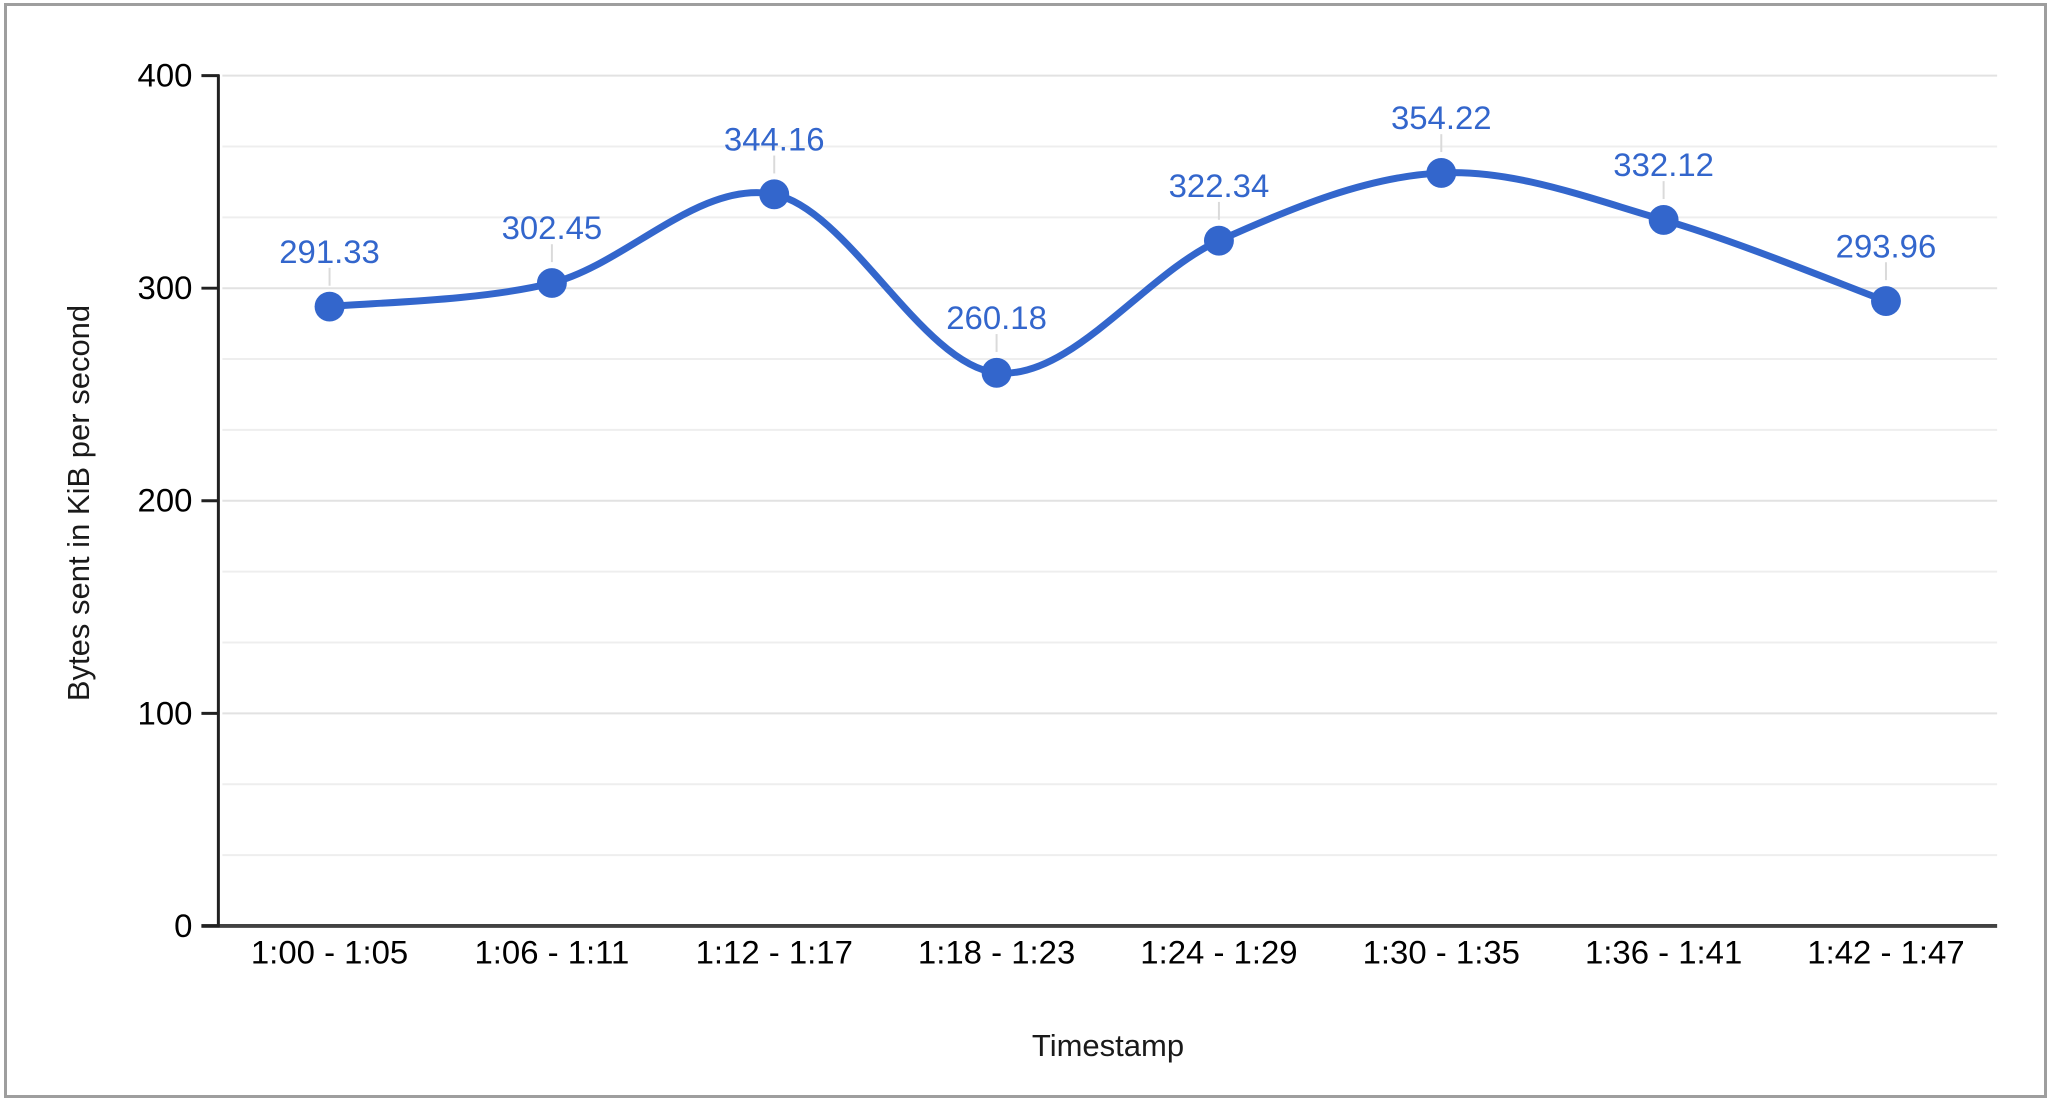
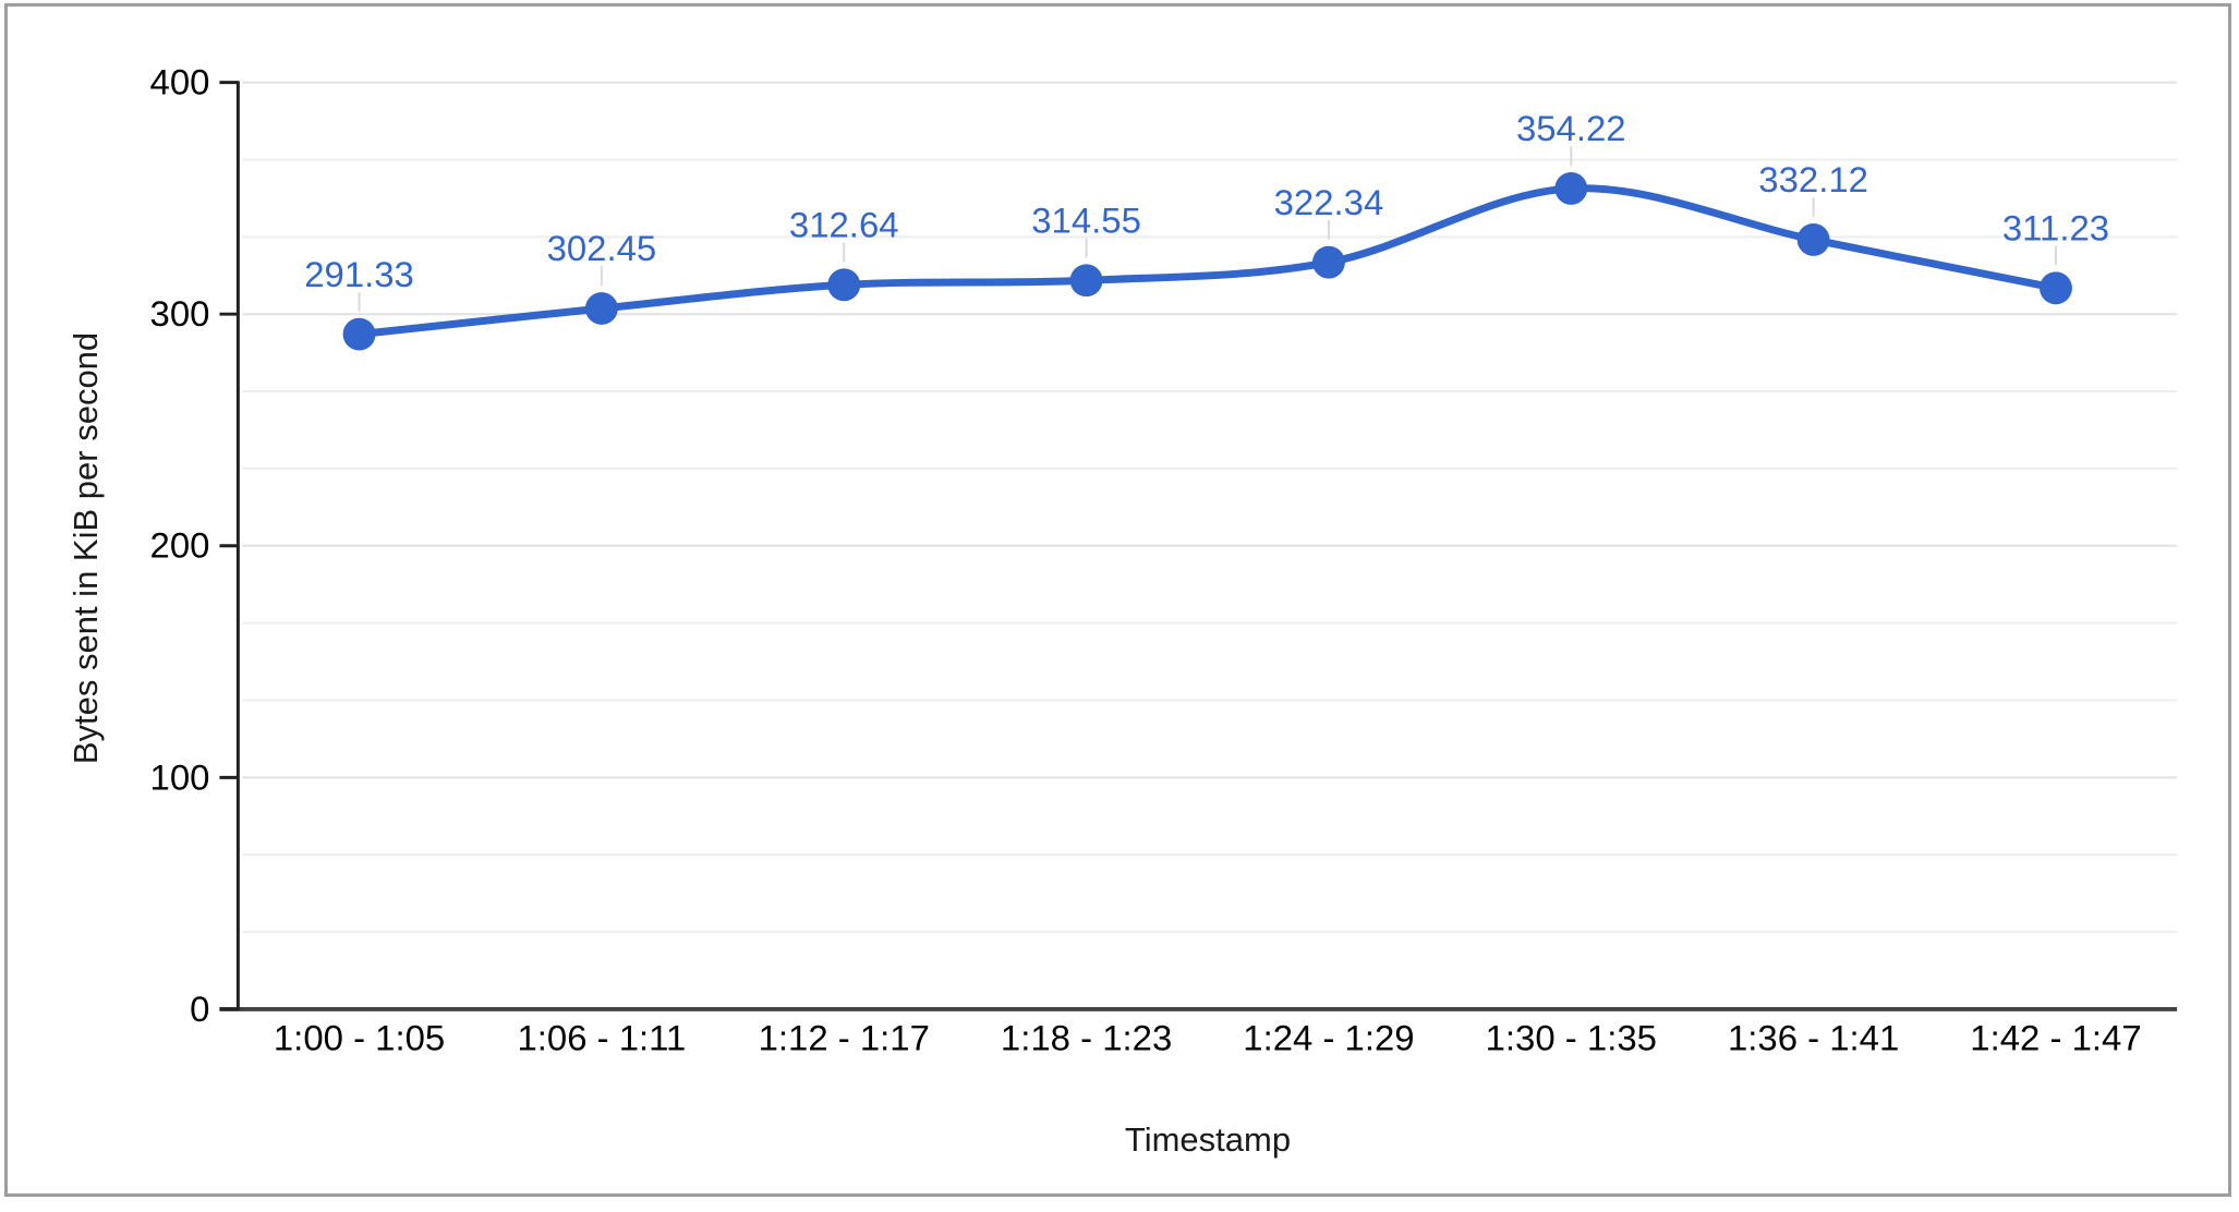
1:12 - 1:17: 344.16 -> 312.64
1:18 - 1:23: 260.18 -> 314.55
1:42 - 1:47: 293.96 -> 311.23
